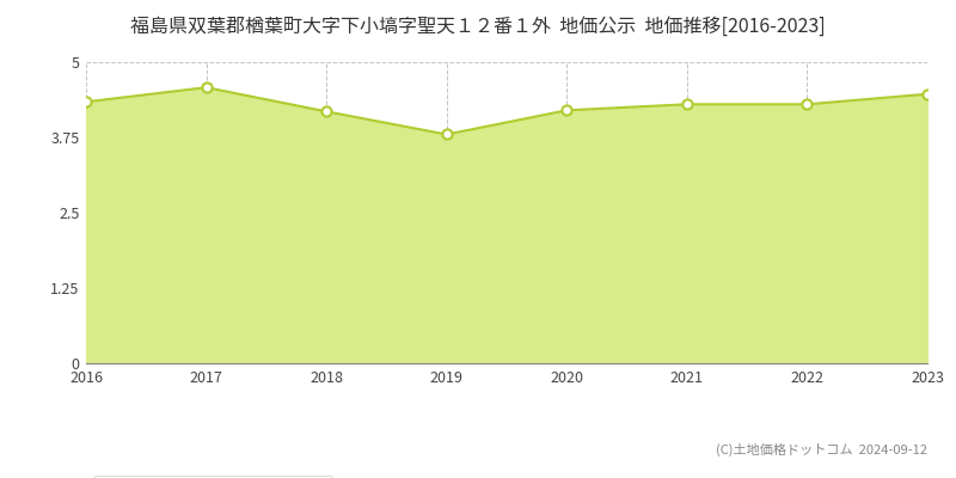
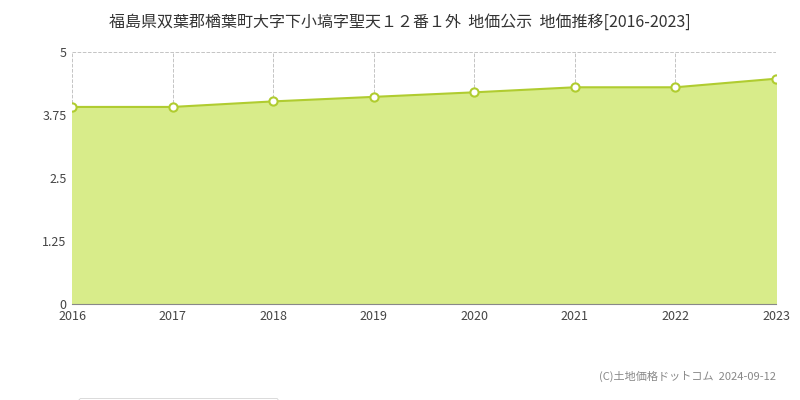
2016: 4.34 -> 3.91
2017: 4.58 -> 3.91
2018: 4.18 -> 4.02
2019: 3.80 -> 4.11
